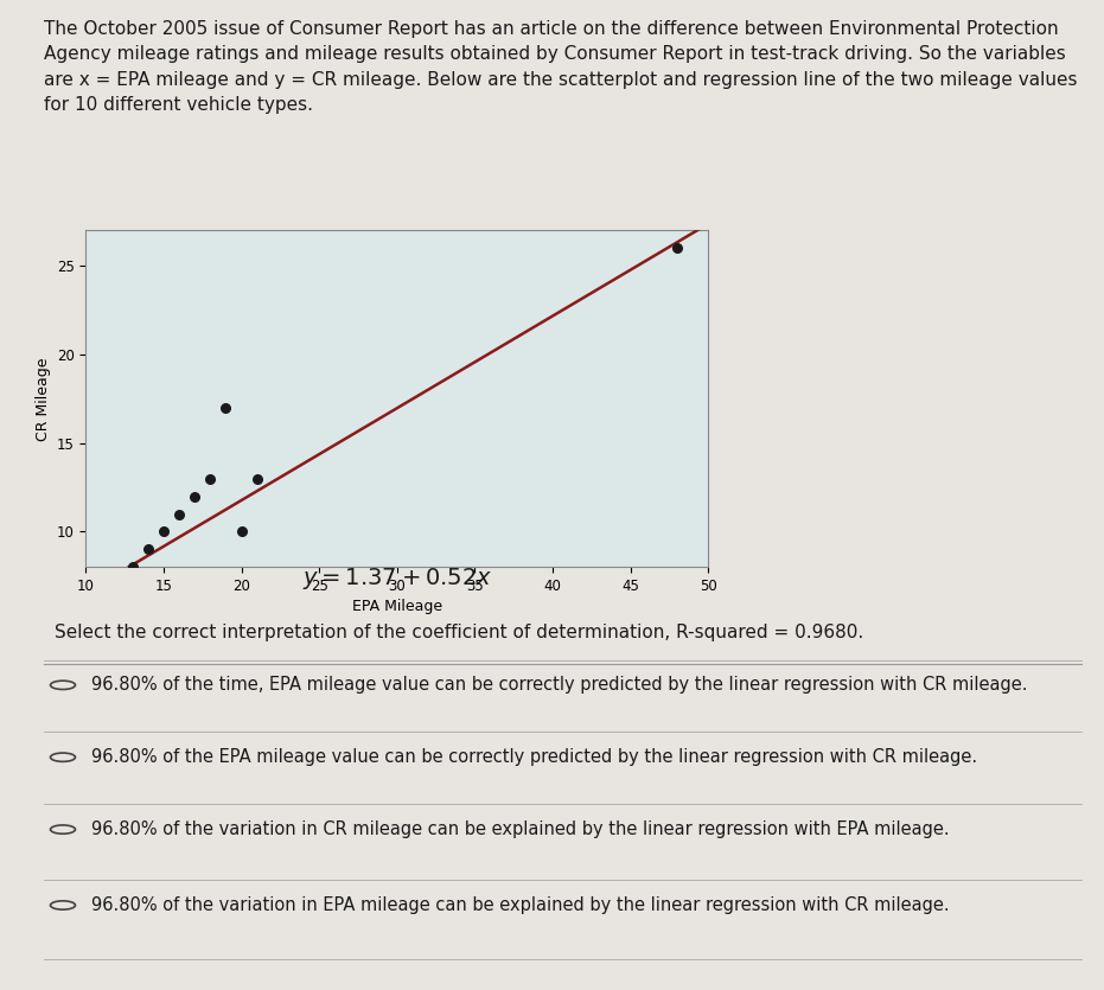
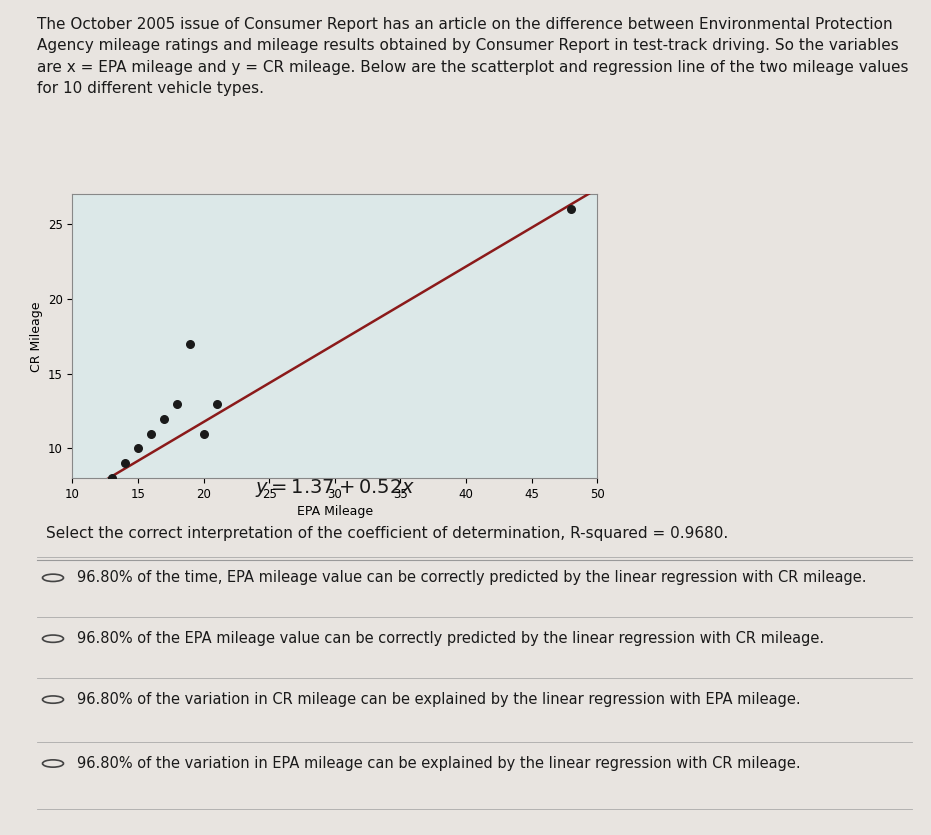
20: 10 -> 11
